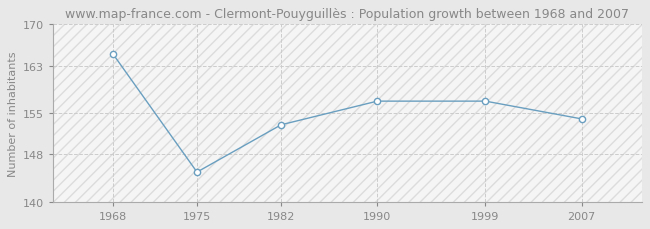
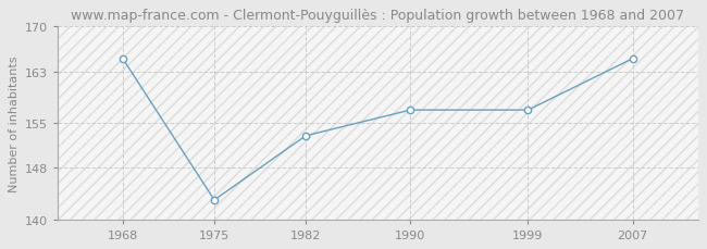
1975: 145 -> 143
2007: 154 -> 165
